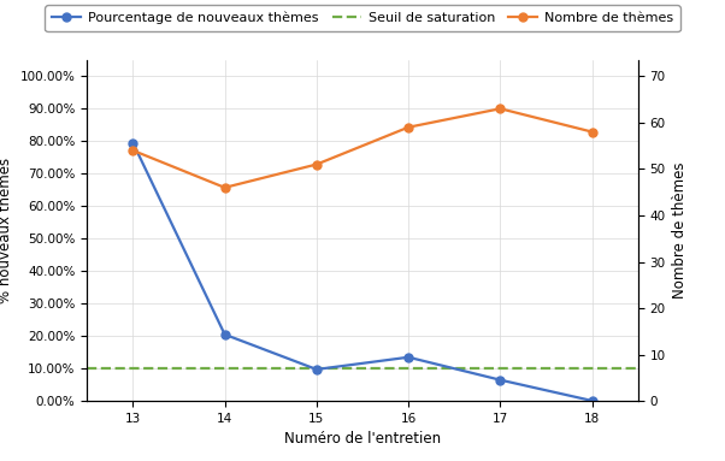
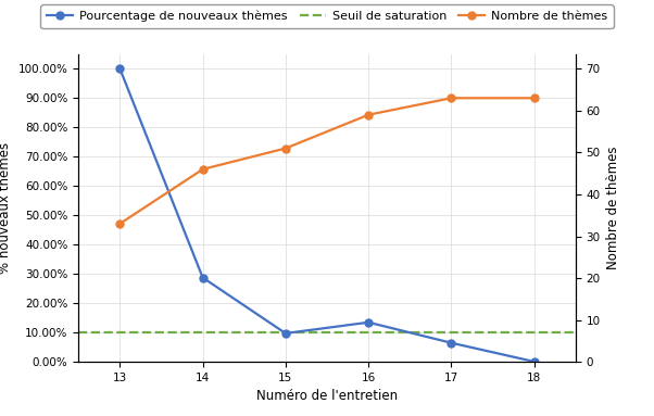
Pourcentage de nouveaux thèmes/13: 79.5% -> 100.0%
Nombre de thèmes/13: 54 -> 33
Pourcentage de nouveaux thèmes/14: 20.5% -> 28.7%
Nombre de thèmes/18: 58 -> 63
